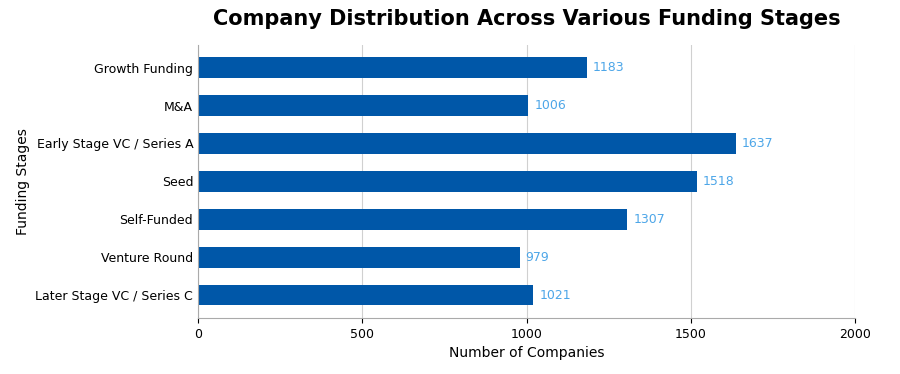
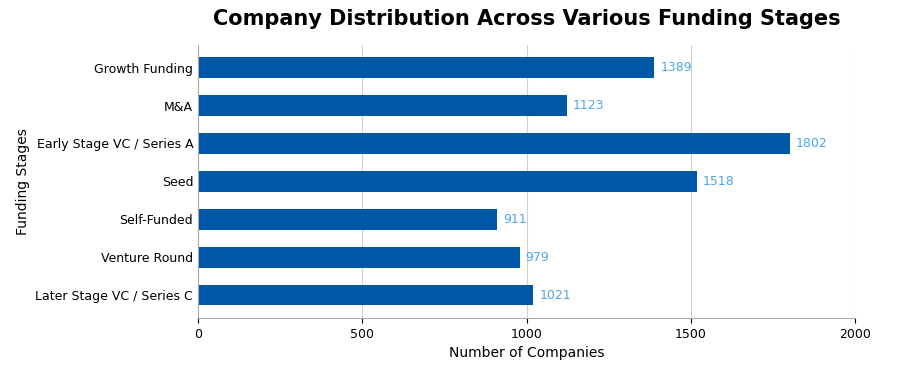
Growth Funding: 1183 -> 1389
M&A: 1006 -> 1123
Early Stage VC / Series A: 1637 -> 1802
Self-Funded: 1307 -> 911
